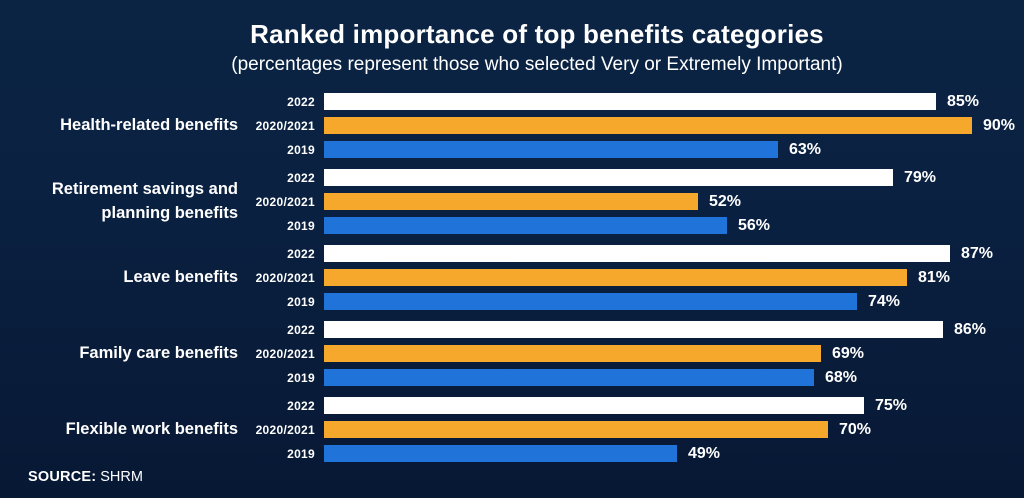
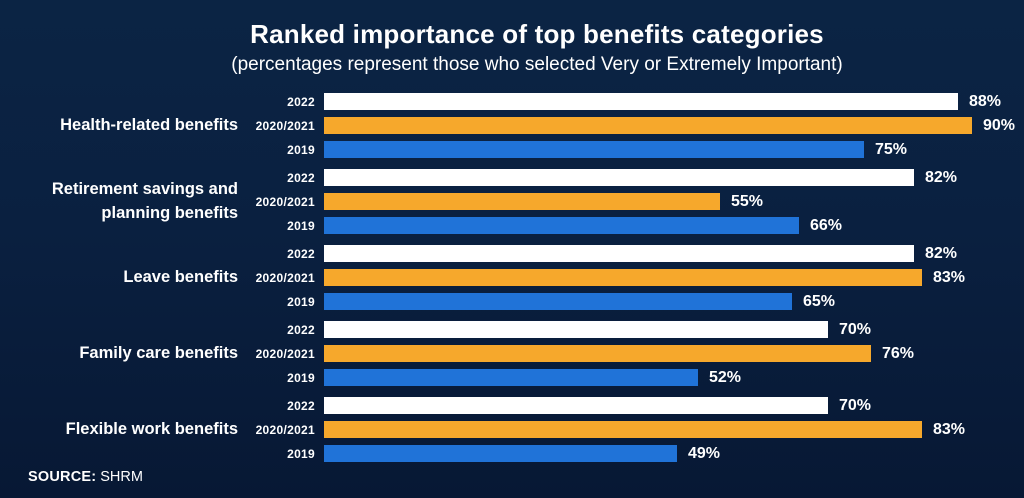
2022/Health-related benefits: 85% -> 88%
2019/Health-related benefits: 63% -> 75%
2022/Retirement savings and planning benefits: 79% -> 82%
2020/2021/Retirement savings and planning benefits: 52% -> 55%
2019/Retirement savings and planning benefits: 56% -> 66%
2022/Leave benefits: 87% -> 82%
2020/2021/Leave benefits: 81% -> 83%
2019/Leave benefits: 74% -> 65%
2022/Family care benefits: 86% -> 70%
2020/2021/Family care benefits: 69% -> 76%
2019/Family care benefits: 68% -> 52%
2022/Flexible work benefits: 75% -> 70%
2020/2021/Flexible work benefits: 70% -> 83%
